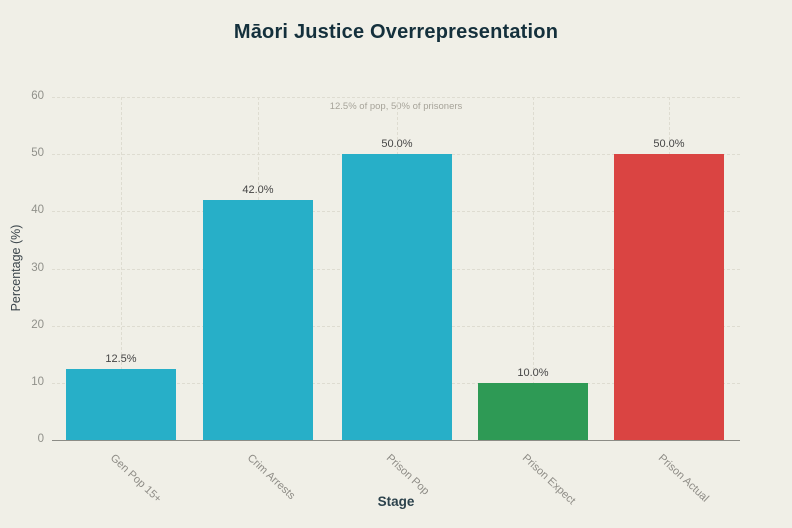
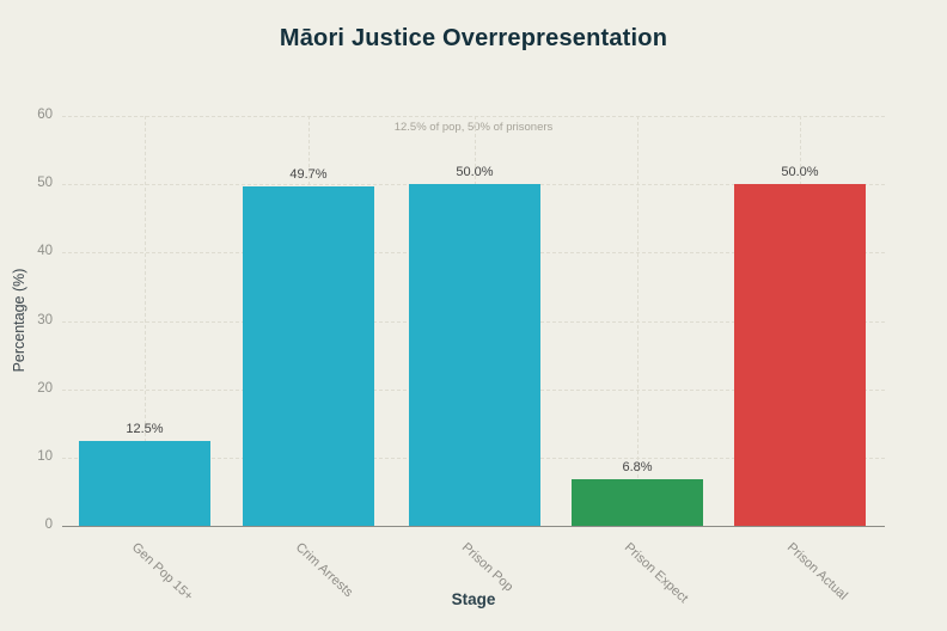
Crim Arrests: 42.0% -> 49.7%
Prison Expect: 10.0% -> 6.8%
